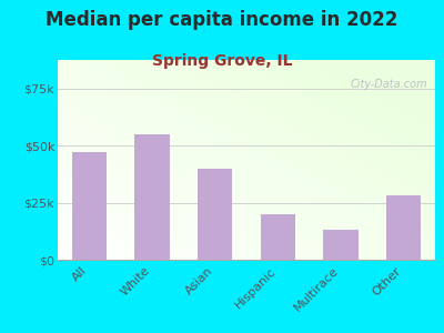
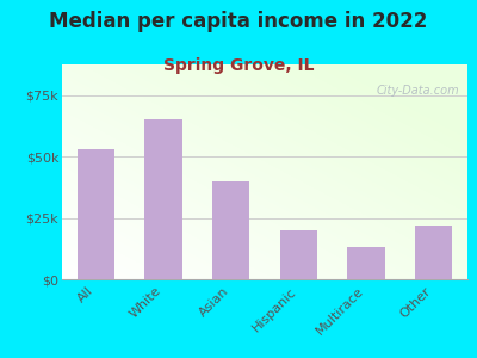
All: $47k -> $53k
White: $55k -> $65k
Other: $28k -> $22k
